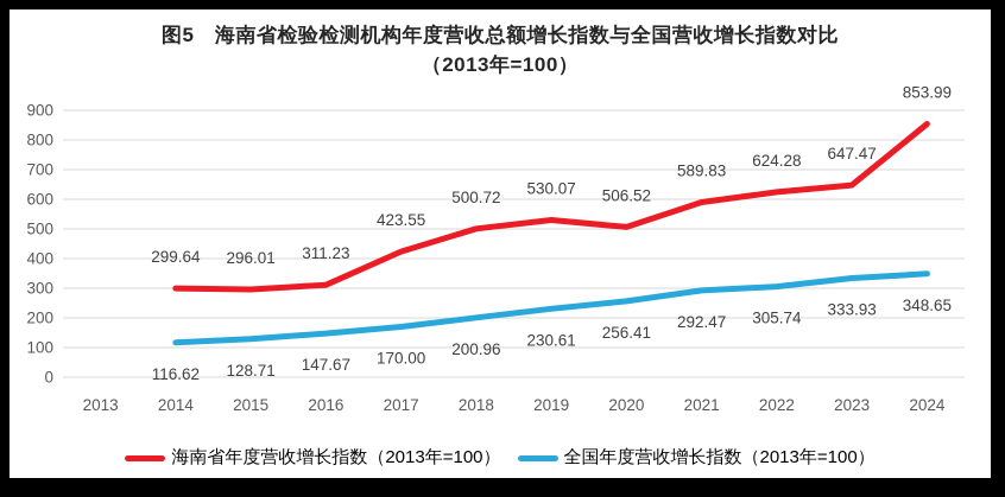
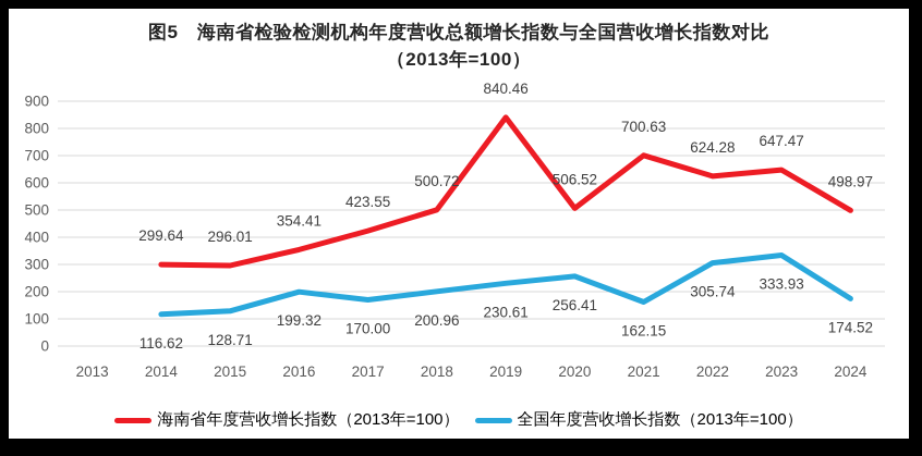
海南省年度营收增长指数（2013年=100）/2016: 311.23 -> 354.41
全国年度营收增长指数（2013年=100）/2016: 147.67 -> 199.32
海南省年度营收增长指数（2013年=100）/2019: 530.07 -> 840.46
海南省年度营收增长指数（2013年=100）/2021: 589.83 -> 700.63
全国年度营收增长指数（2013年=100）/2021: 292.47 -> 162.15
海南省年度营收增长指数（2013年=100）/2024: 853.99 -> 498.97
全国年度营收增长指数（2013年=100）/2024: 348.65 -> 174.52
